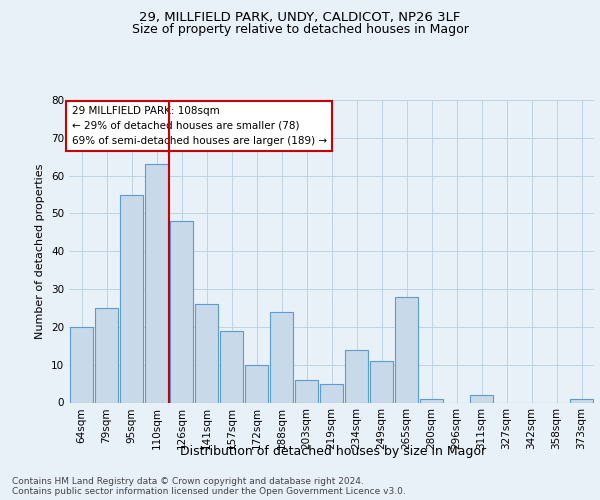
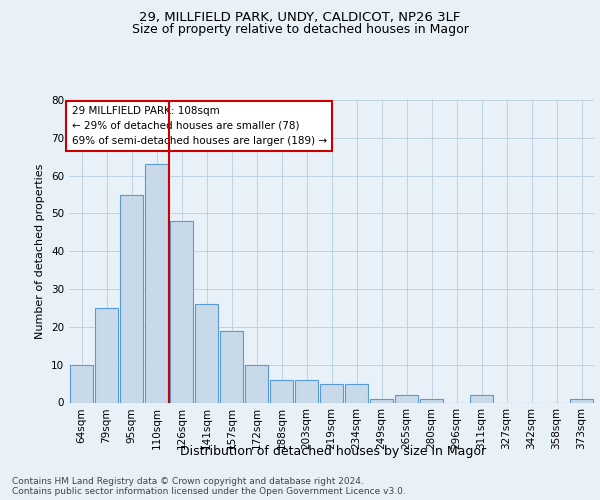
64sqm: 20 -> 10
188sqm: 24 -> 6
234sqm: 14 -> 5
249sqm: 11 -> 1
265sqm: 28 -> 2
